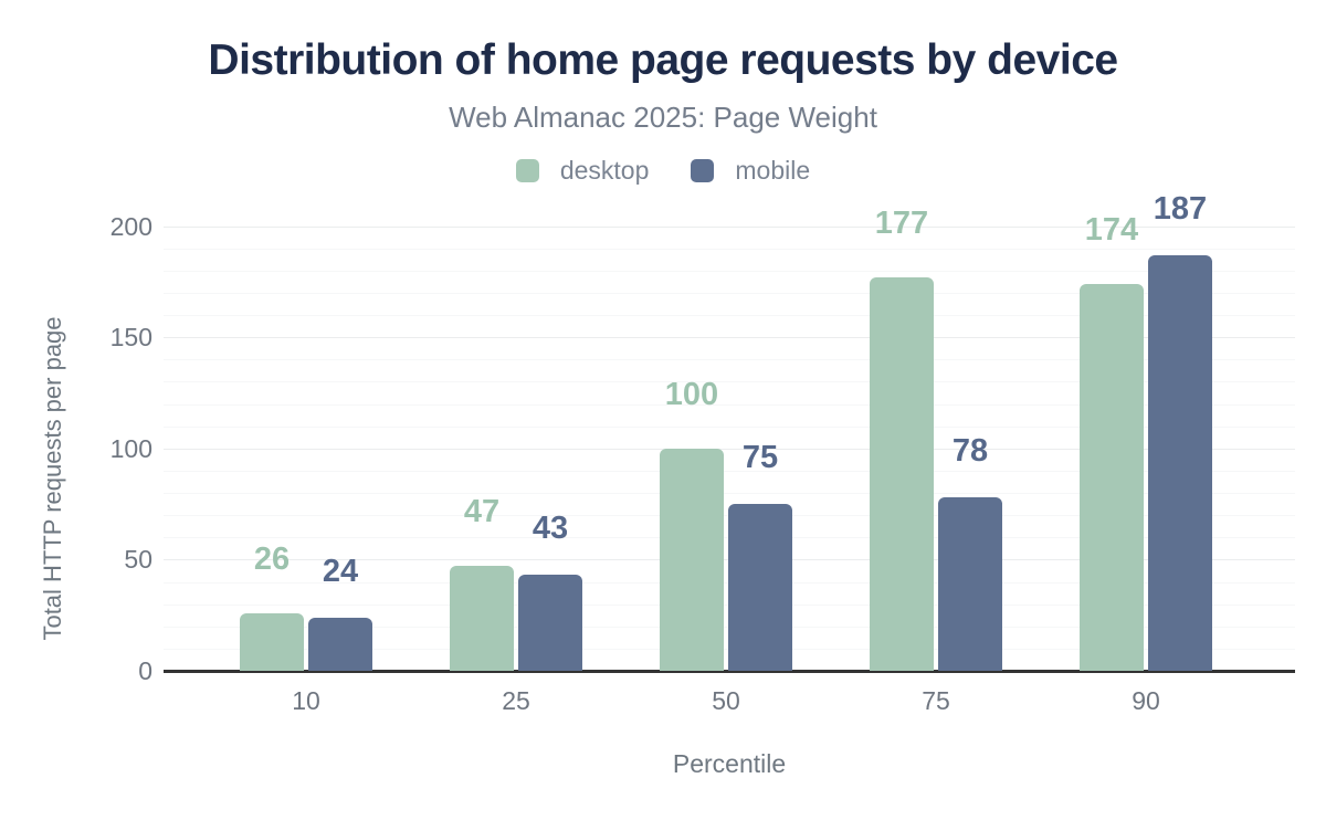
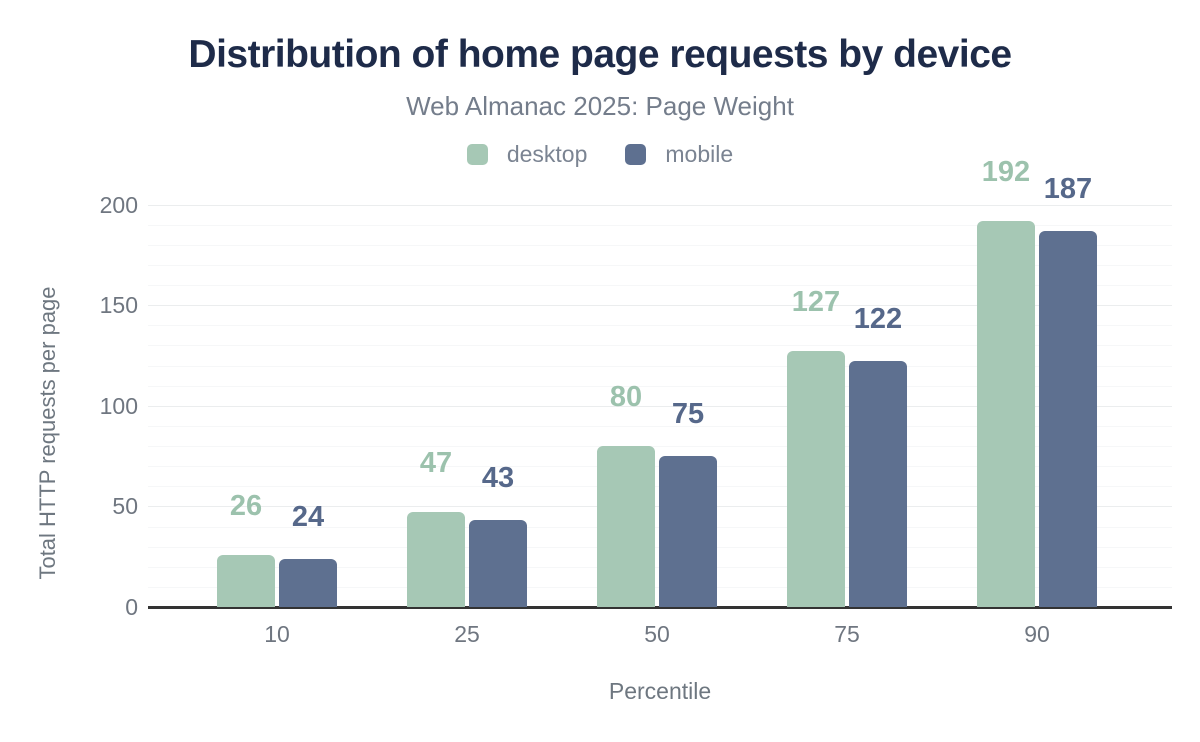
desktop/50: 100 -> 80
desktop/75: 177 -> 127
mobile/75: 78 -> 122
desktop/90: 174 -> 192
